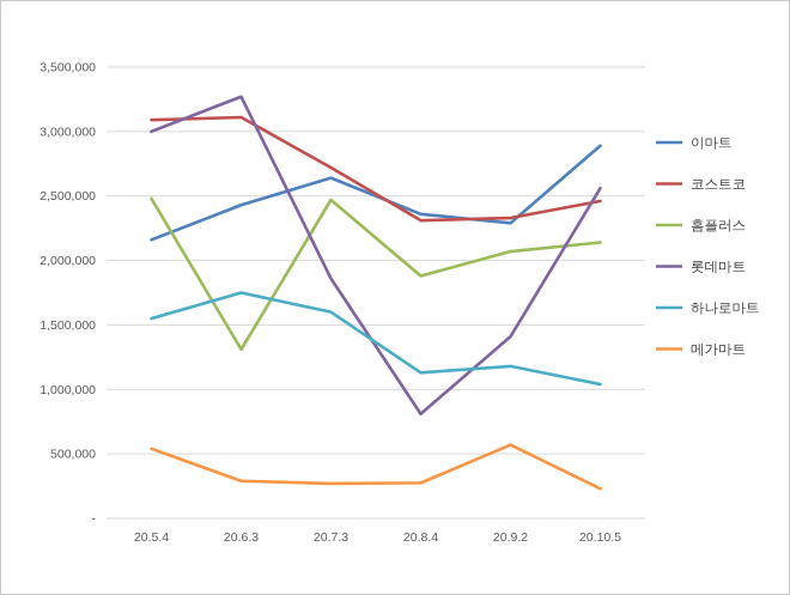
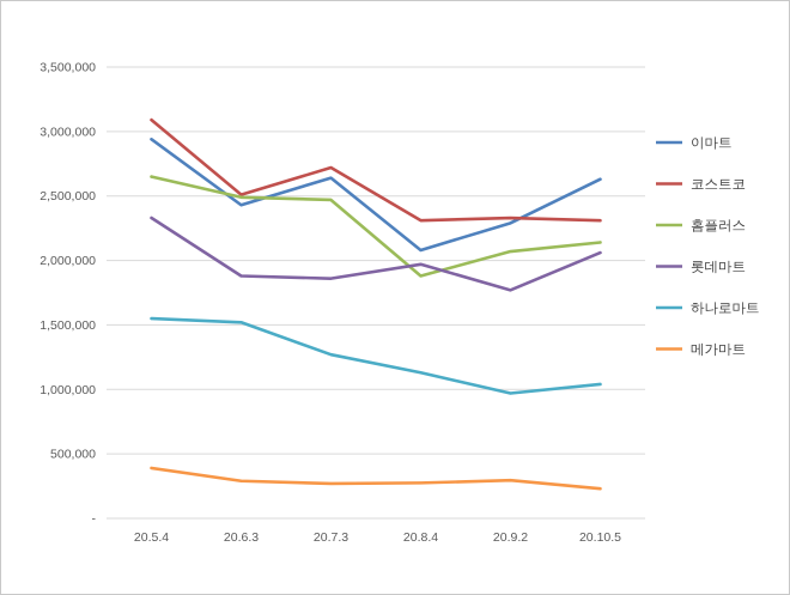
이마트/20.5.4: 2160000 -> 2940000
홈플러스/20.5.4: 2480000 -> 2650000
롯데마트/20.5.4: 3000000 -> 2330000
메가마트/20.5.4: 540000 -> 390000
코스트코/20.6.3: 3110000 -> 2510000
홈플러스/20.6.3: 1310000 -> 2490000
롯데마트/20.6.3: 3270000 -> 1880000
하나로마트/20.6.3: 1750000 -> 1520000
하나로마트/20.7.3: 1600000 -> 1270000
이마트/20.8.4: 2360000 -> 2080000
롯데마트/20.8.4: 810000 -> 1970000
롯데마트/20.9.2: 1410000 -> 1770000
하나로마트/20.9.2: 1180000 -> 970000
메가마트/20.9.2: 570000 -> 300000
이마트/20.10.5: 2890000 -> 2630000
코스트코/20.10.5: 2460000 -> 2310000
롯데마트/20.10.5: 2560000 -> 2060000
